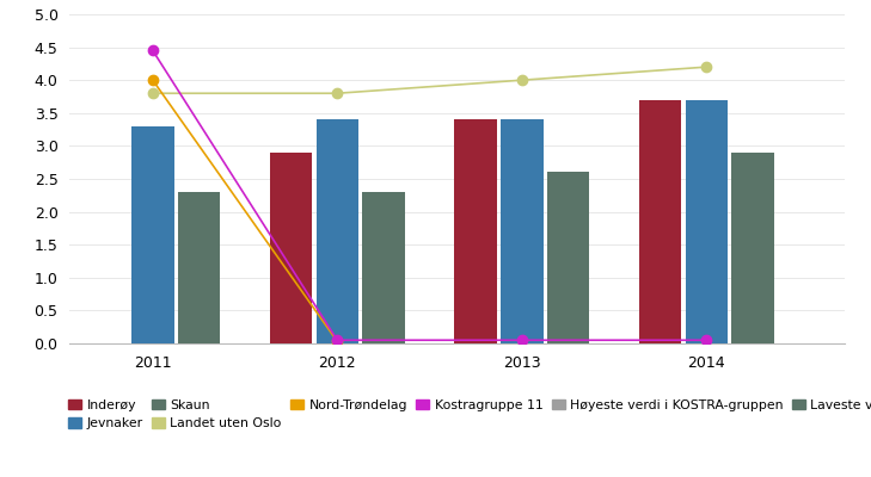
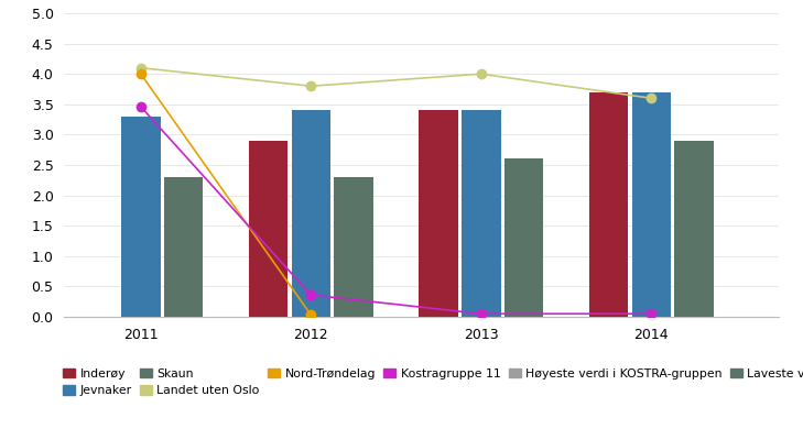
Landet uten Oslo/2011: 3.8 -> 4.1
Kostragruppe 11/2011: 4.45 -> 3.46
Kostragruppe 11/2012: 0.05 -> 0.36
Landet uten Oslo/2014: 4.2 -> 3.6
